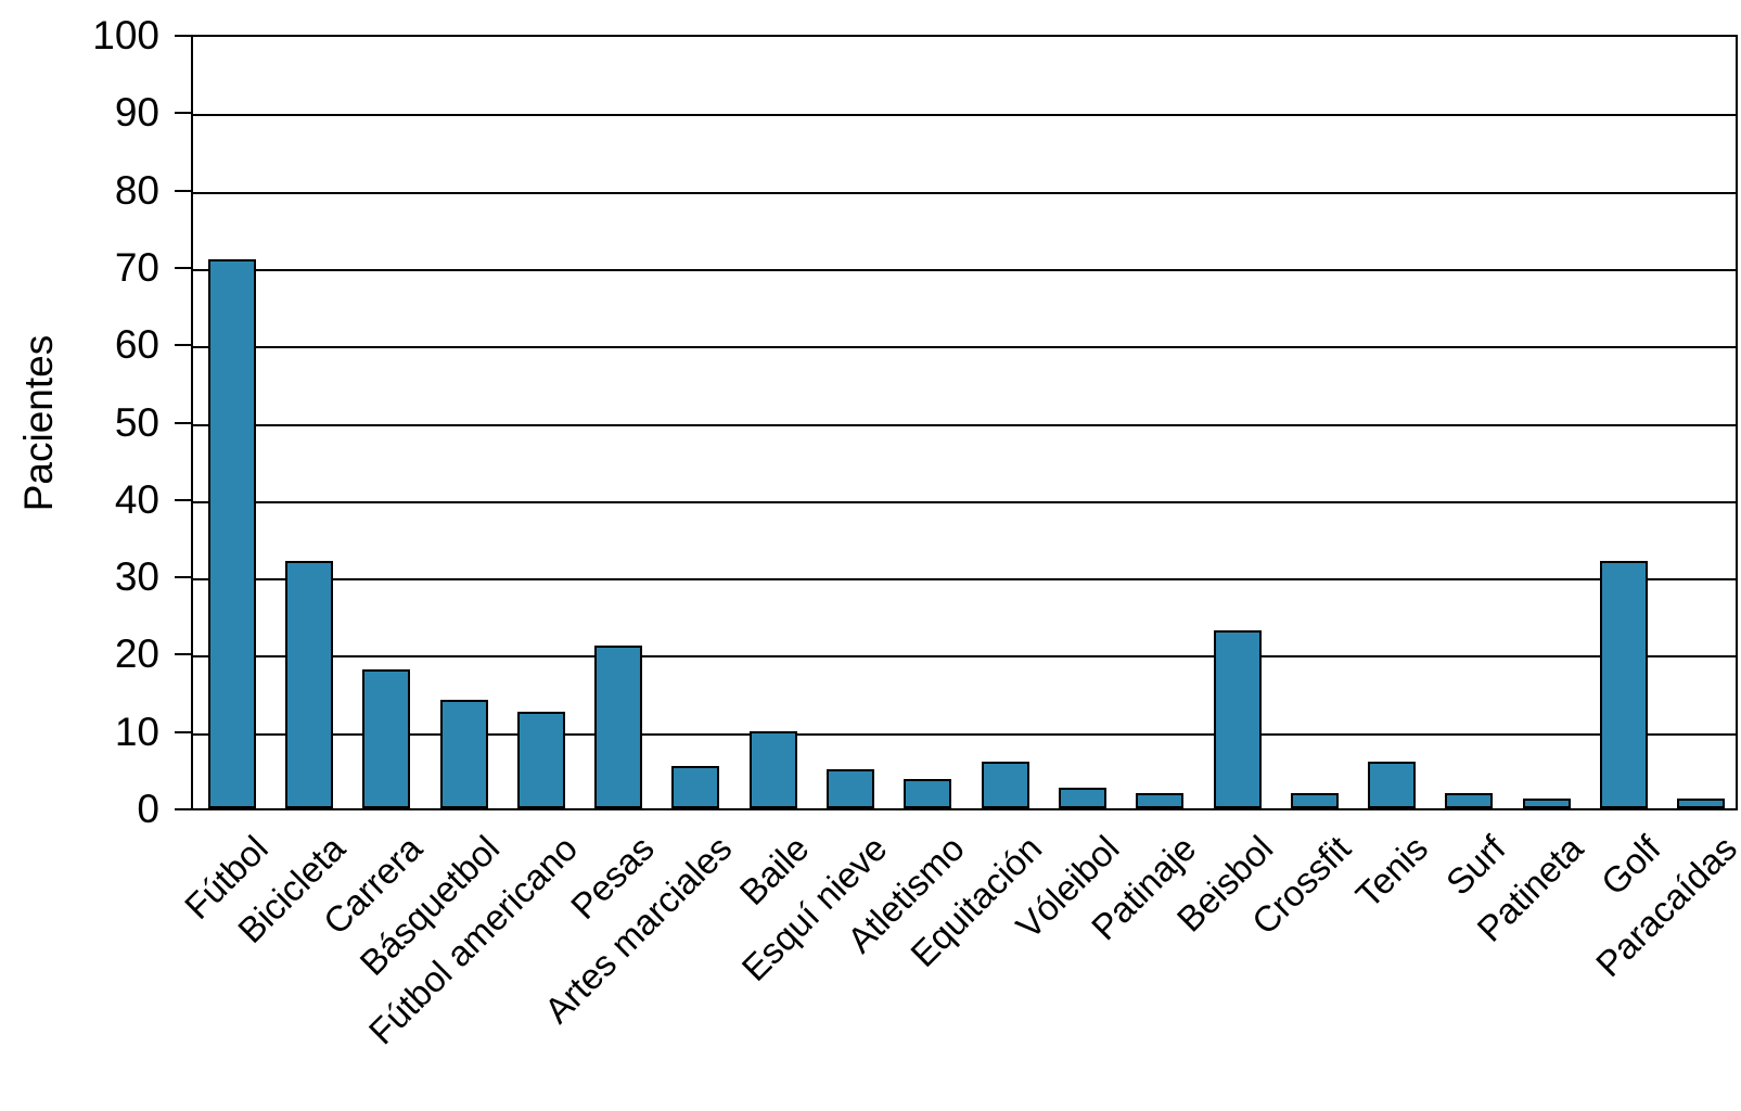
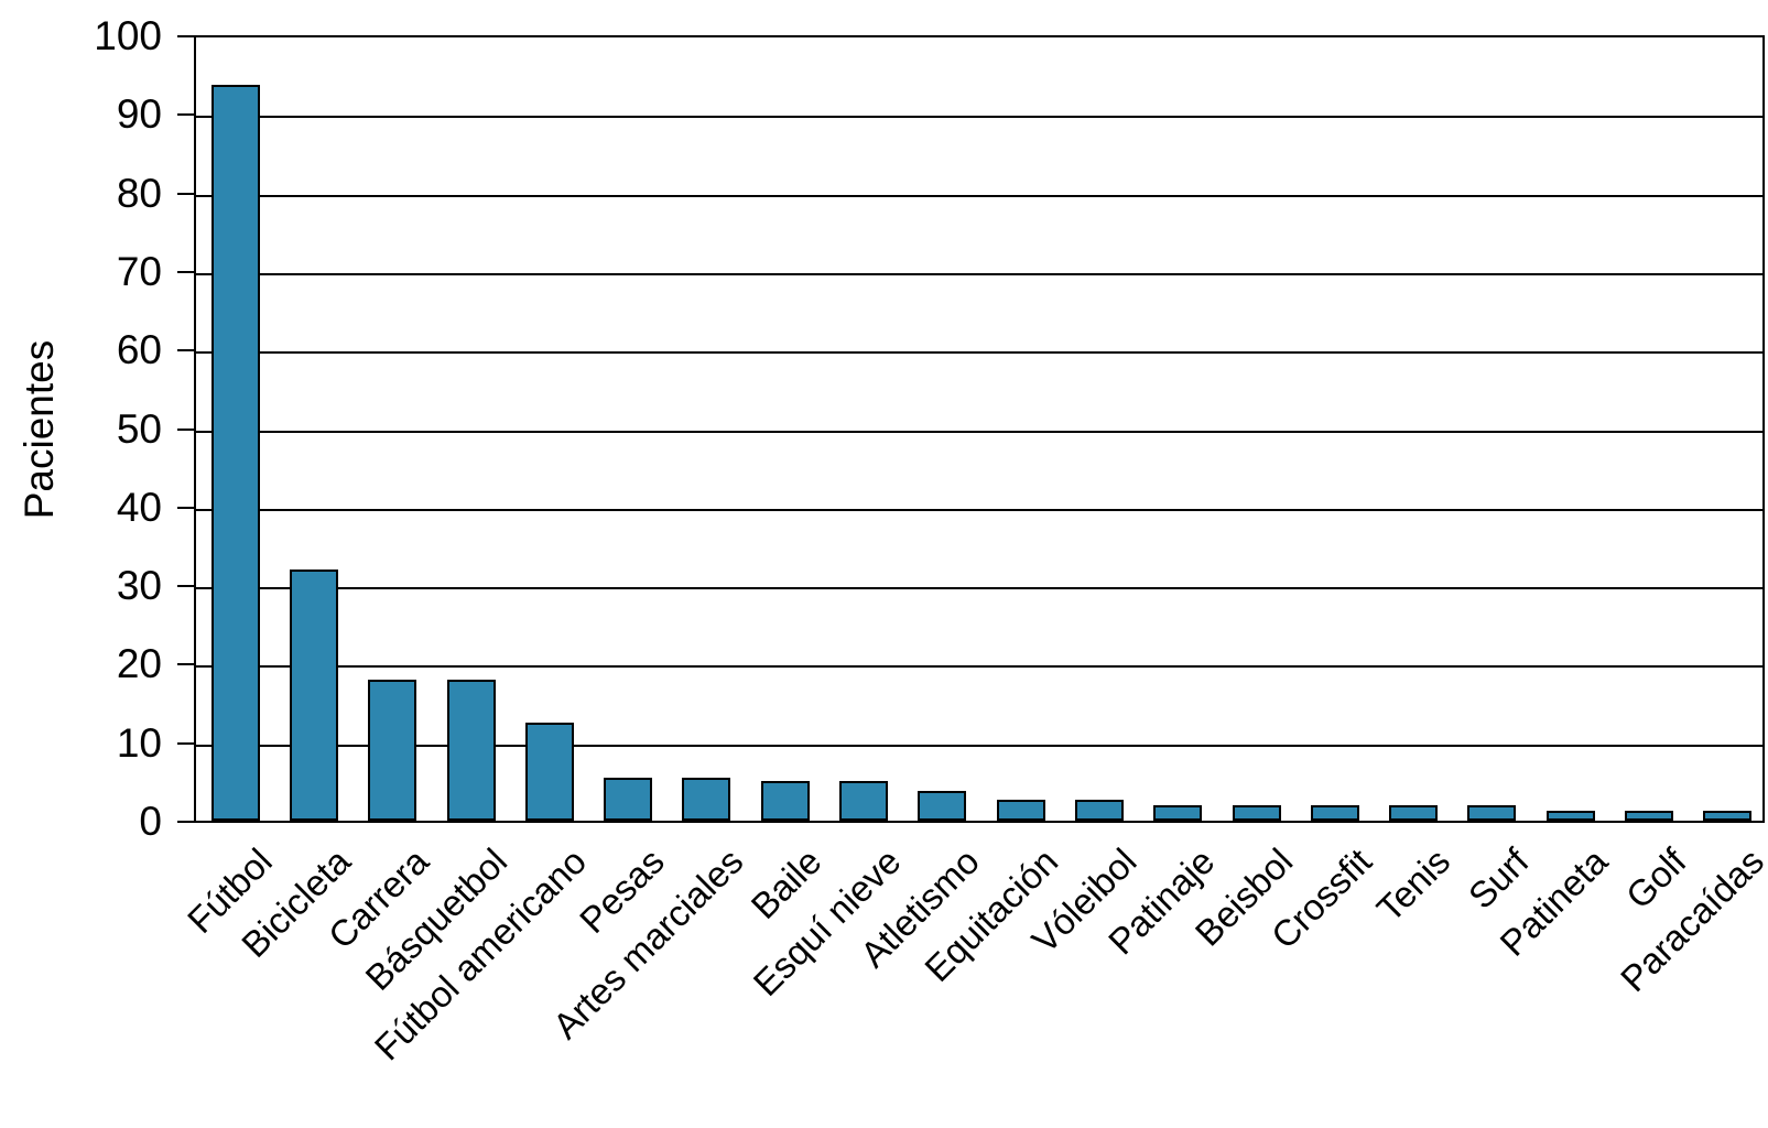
Fútbol: 71 -> 94
Básquetbol: 14 -> 18
Pesas: 21 -> 6
Baile: 10 -> 5
Equitación: 6 -> 3
Beisbol: 23 -> 2
Tenis: 6 -> 2
Golf: 32 -> 1
